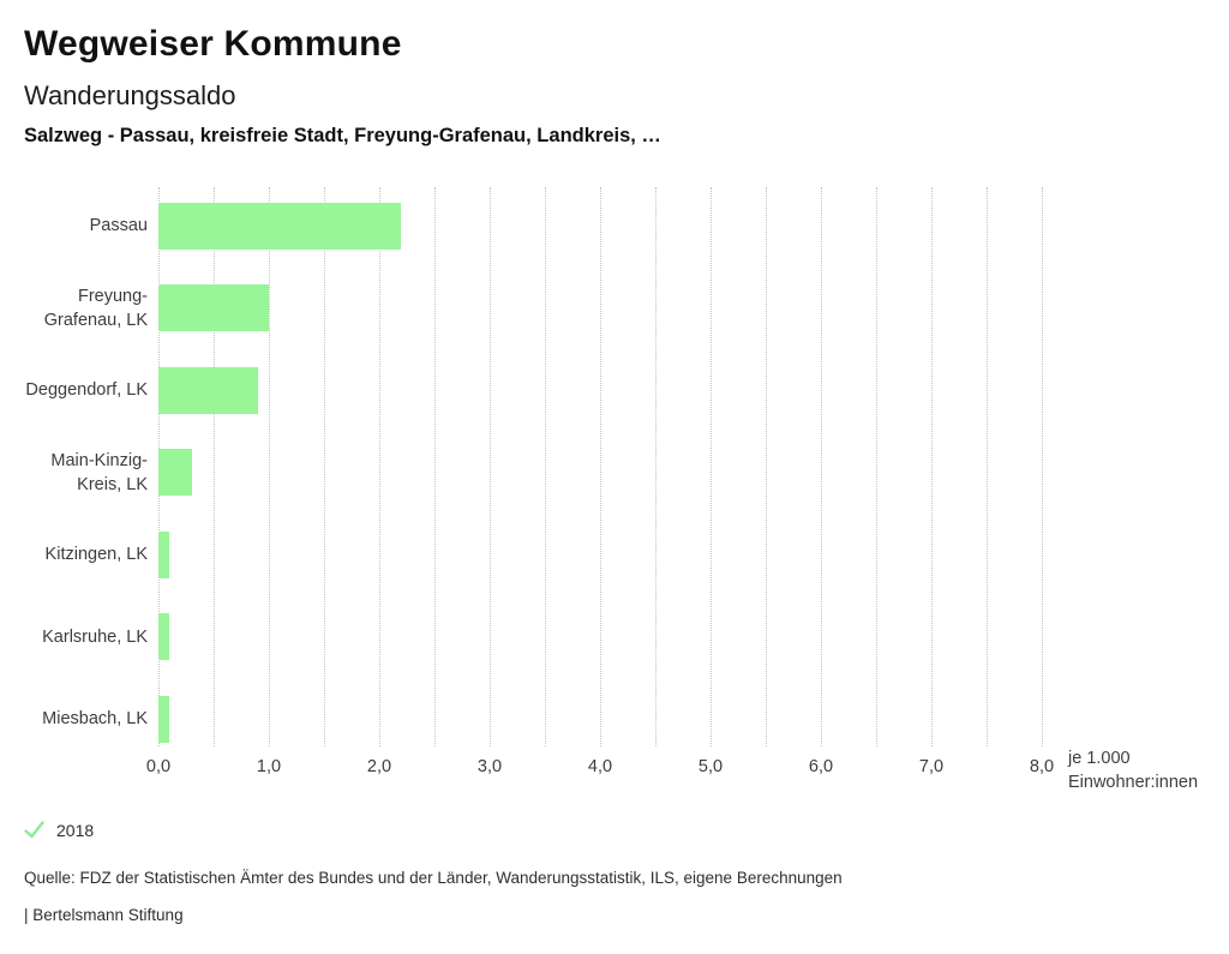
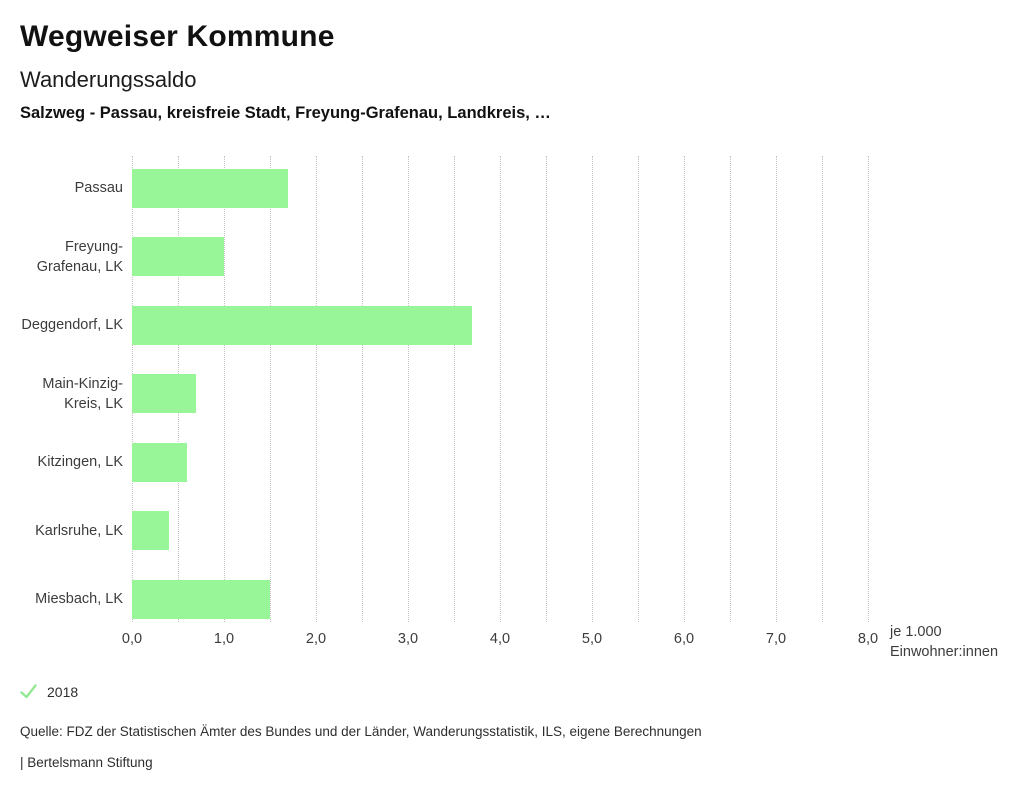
Passau: 2,2 -> 1,7
Deggendorf, LK: 0,9 -> 3,7
Main-Kinzig-Kreis, LK: 0,3 -> 0,7
Kitzingen, LK: 0,1 -> 0,6
Karlsruhe, LK: 0,1 -> 0,4
Miesbach, LK: 0,1 -> 1,5
